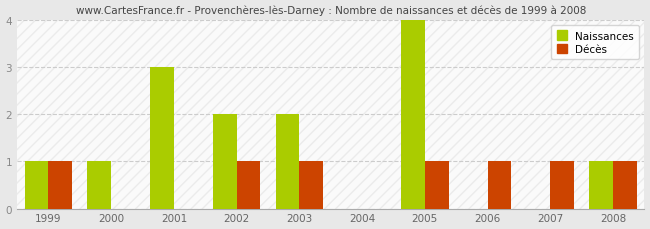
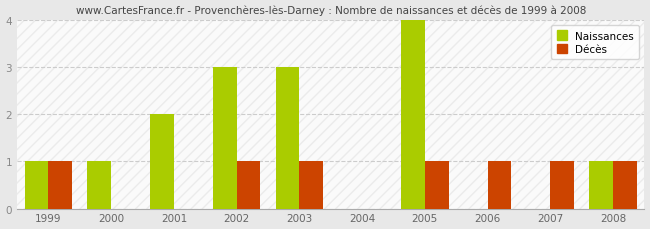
Naissances/2001: 3 -> 2
Naissances/2002: 2 -> 3
Naissances/2003: 2 -> 3
